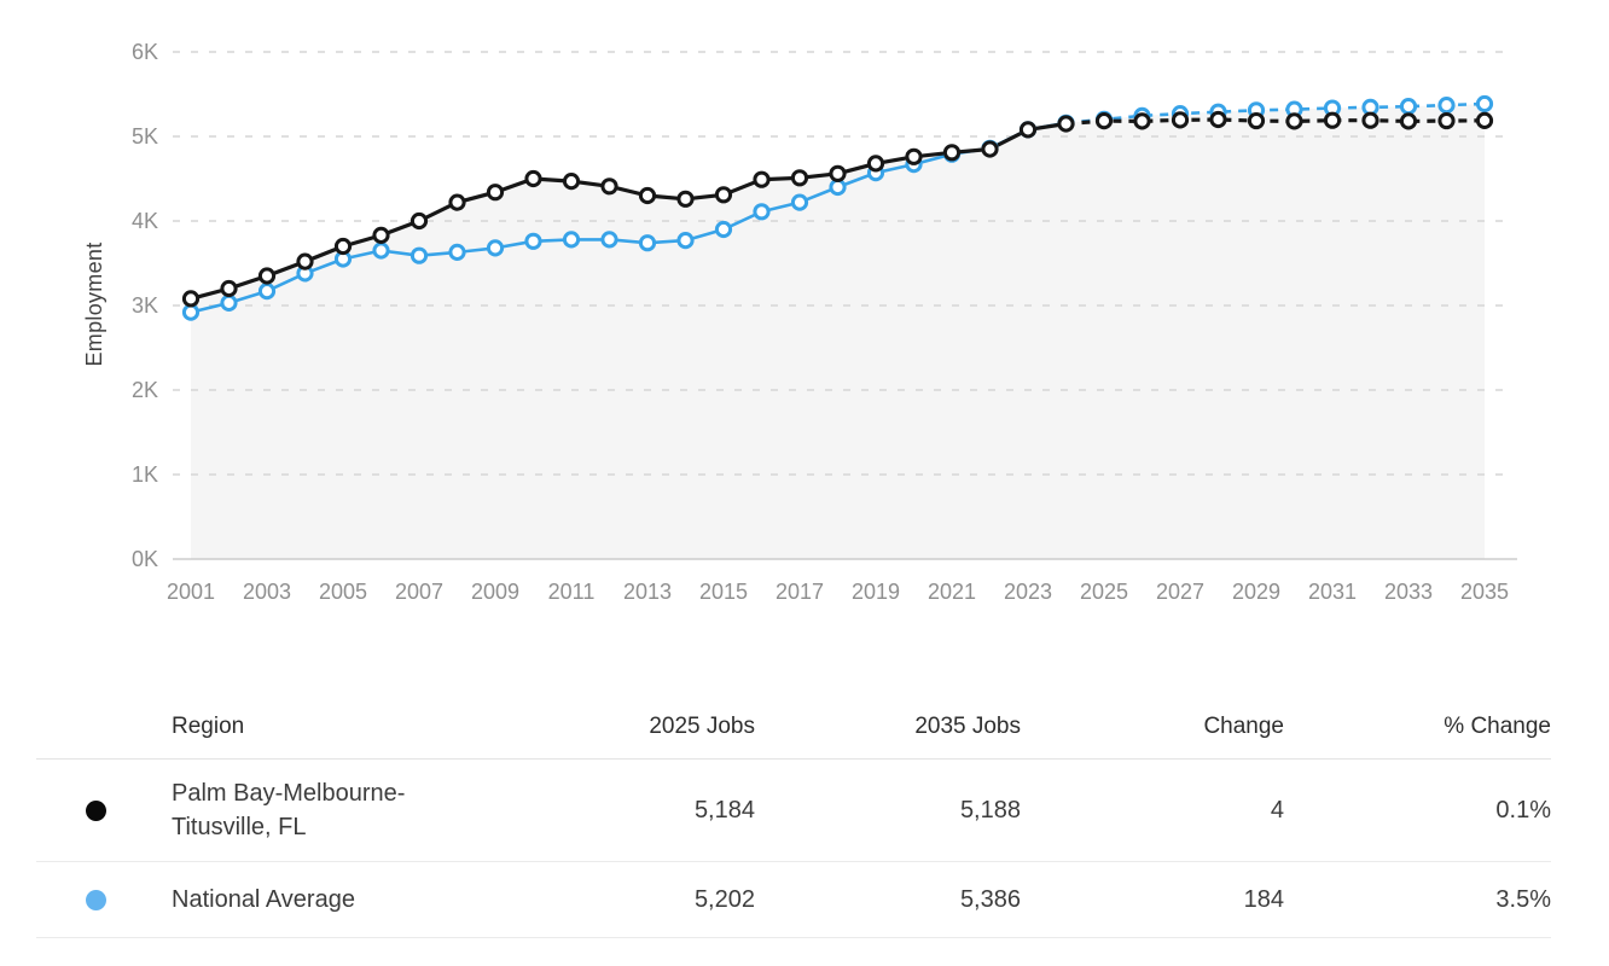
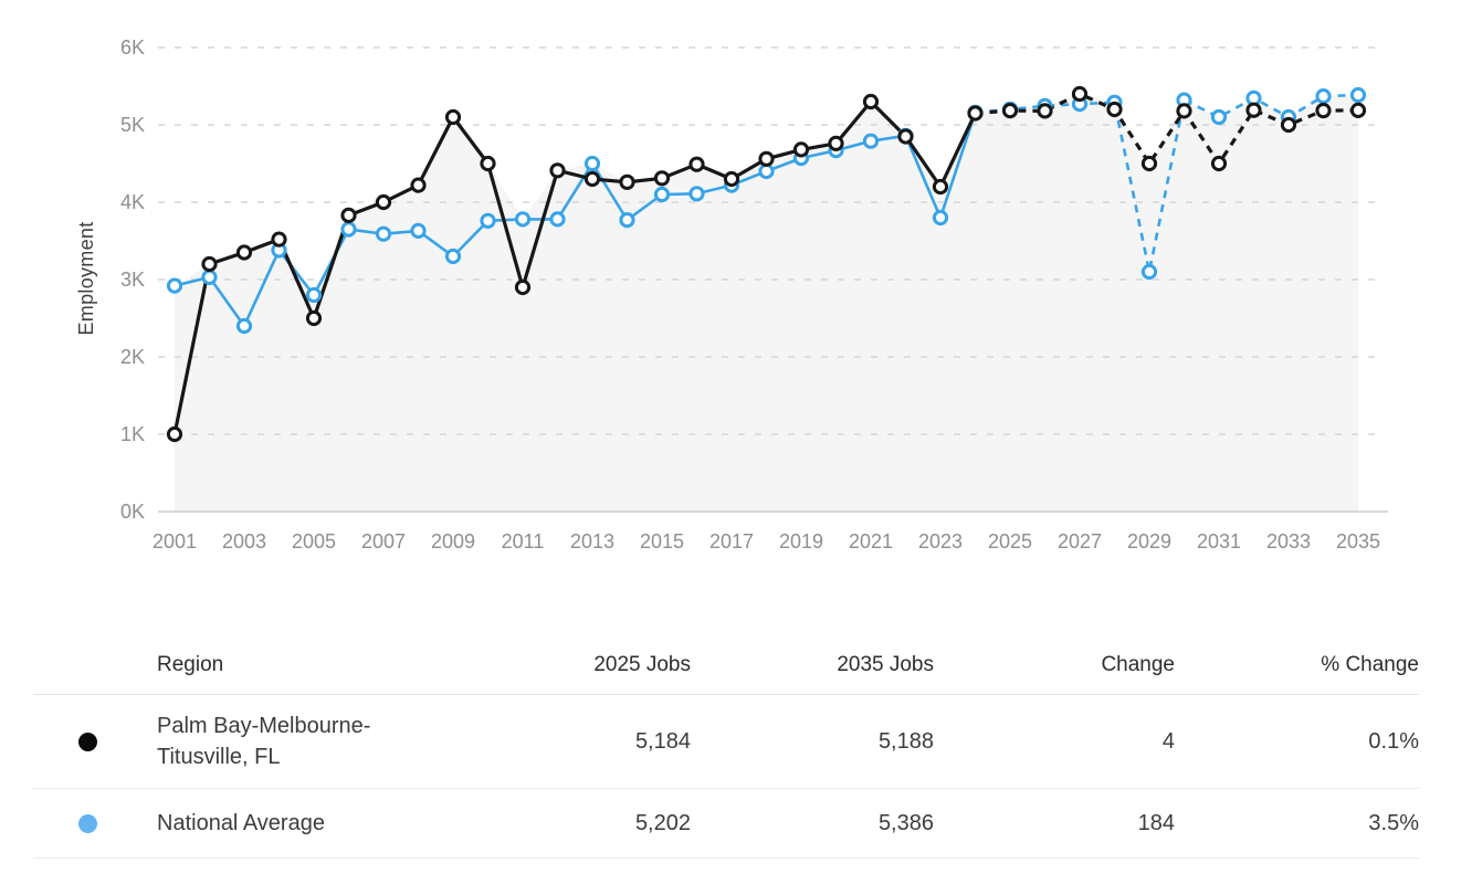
Palm Bay-Melbourne-Titusville, FL/2001: 3.1K -> 1.0K
National Average/2003: 3.2K -> 2.4K
National Average/2005: 3.6K -> 2.8K
Palm Bay-Melbourne-Titusville, FL/2005: 3.7K -> 2.5K
National Average/2009: 3.7K -> 3.3K
Palm Bay-Melbourne-Titusville, FL/2009: 4.3K -> 5.1K
Palm Bay-Melbourne-Titusville, FL/2011: 4.5K -> 2.9K
National Average/2013: 3.7K -> 4.5K
National Average/2015: 3.9K -> 4.1K
Palm Bay-Melbourne-Titusville, FL/2017: 4.5K -> 4.3K
Palm Bay-Melbourne-Titusville, FL/2021: 4.8K -> 5.3K
National Average/2023: 5.1K -> 3.8K
Palm Bay-Melbourne-Titusville, FL/2023: 5.1K -> 4.2K
Palm Bay-Melbourne-Titusville, FL/2027: 5.2K -> 5.4K
National Average/2029: 5.3K -> 3.1K
Palm Bay-Melbourne-Titusville, FL/2029: 5.2K -> 4.5K
National Average/2031: 5.3K -> 5.1K
Palm Bay-Melbourne-Titusville, FL/2031: 5.2K -> 4.5K
National Average/2033: 5.4K -> 5.1K
Palm Bay-Melbourne-Titusville, FL/2033: 5.2K -> 5.0K
